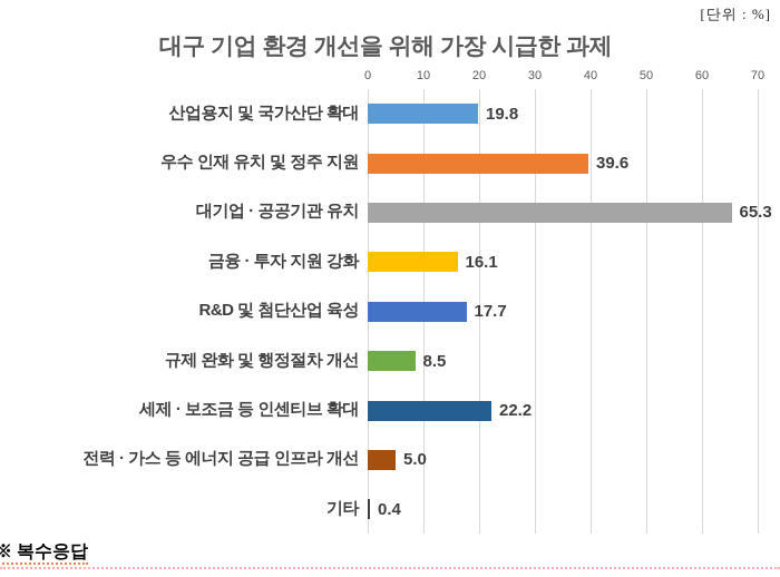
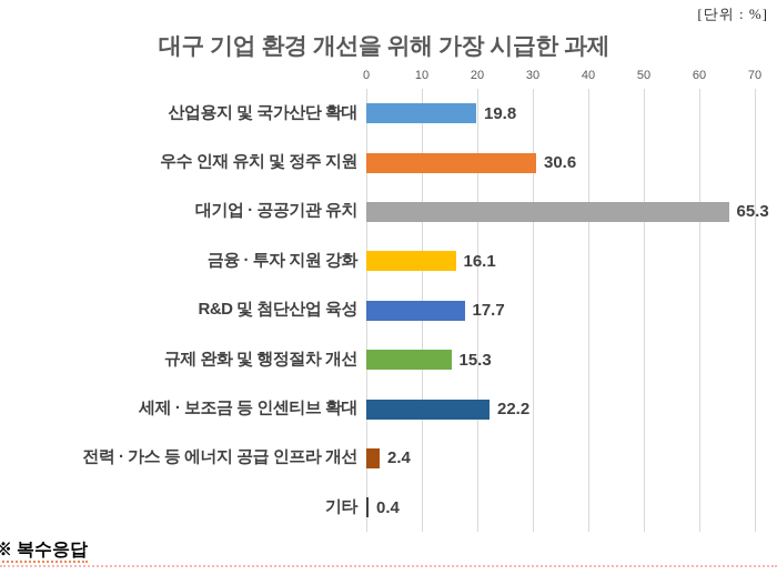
우수 인재 유치 및 정주 지원: 39.6 -> 30.6
규제 완화 및 행정절차 개선: 8.5 -> 15.3
전력 · 가스 등 에너지 공급 인프라 개선: 5.0 -> 2.4
